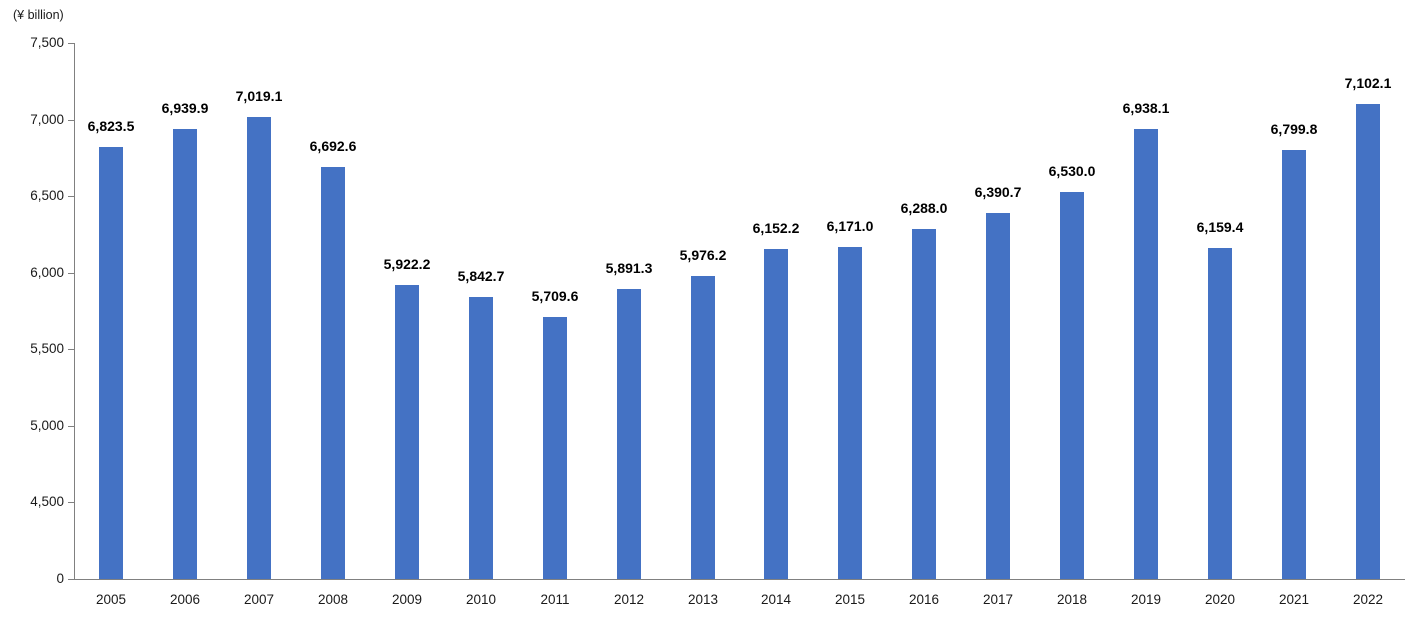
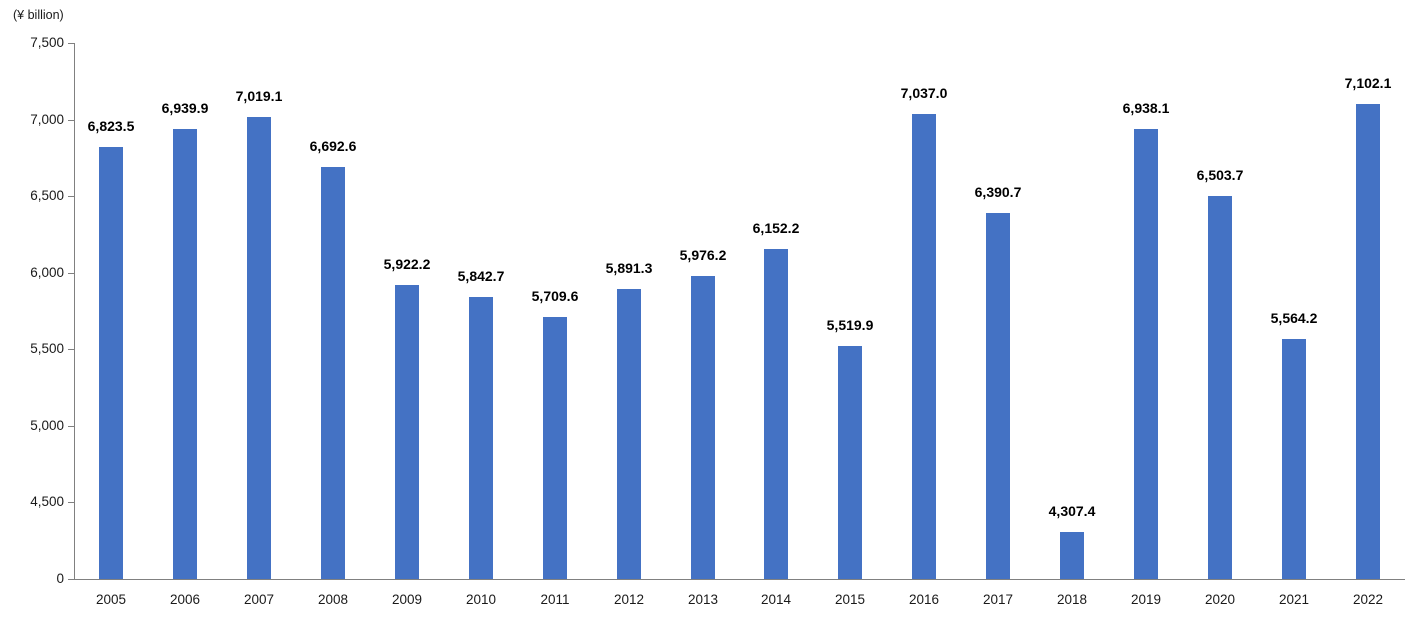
2015: 6,171.0 -> 5,519.9
2016: 6,288.0 -> 7,037.0
2018: 6,530.0 -> 4,307.4
2020: 6,159.4 -> 6,503.7
2021: 6,799.8 -> 5,564.2
